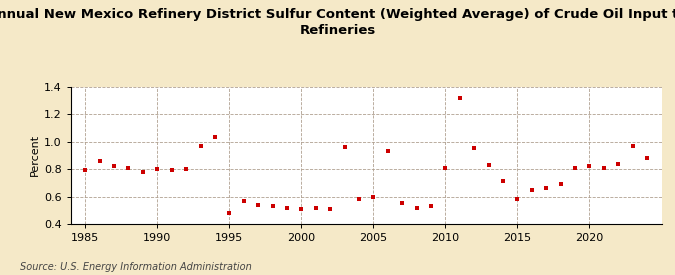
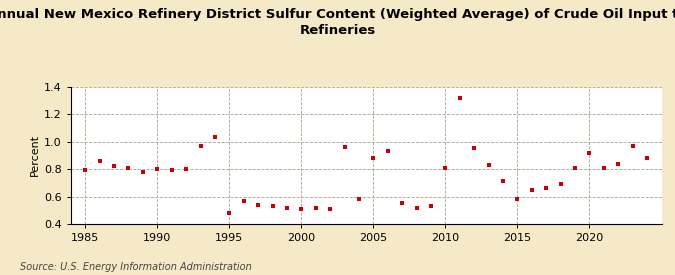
2005: 0.60 -> 0.88
2020: 0.82 -> 0.92
